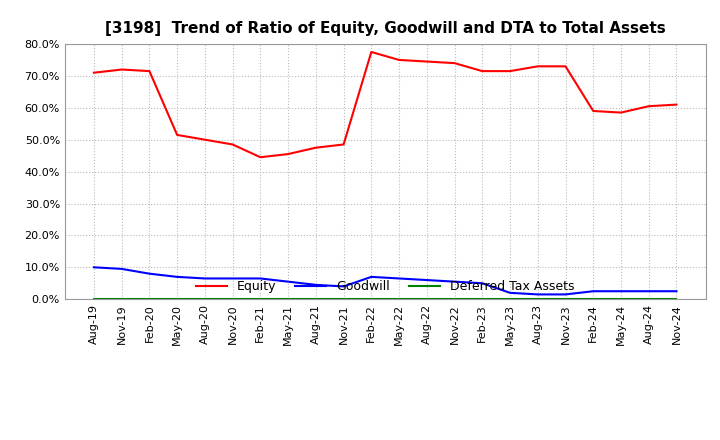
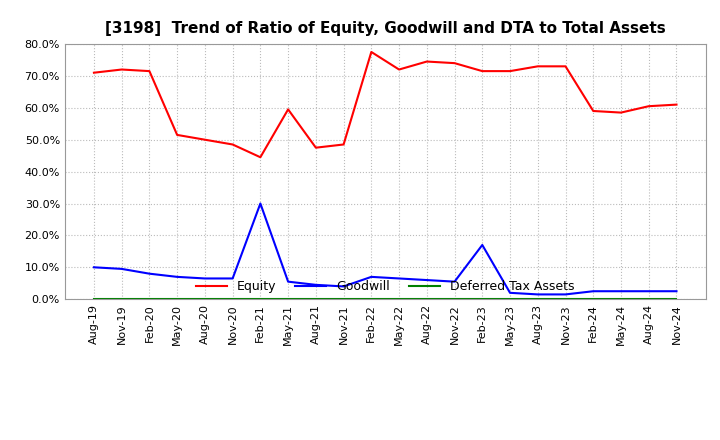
Goodwill/Feb-21: 6.5% -> 30.0%
Equity/May-21: 45.5% -> 59.5%
Equity/May-22: 75.0% -> 72.0%
Goodwill/Feb-23: 5.0% -> 17.0%
